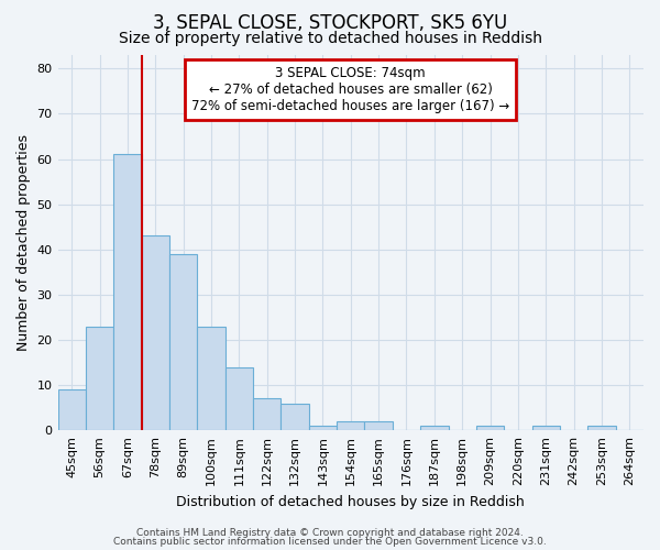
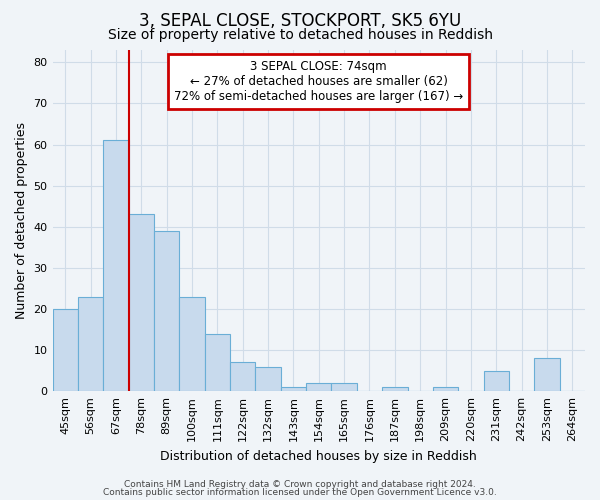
45sqm: 9 -> 20
231sqm: 1 -> 5
253sqm: 1 -> 8
